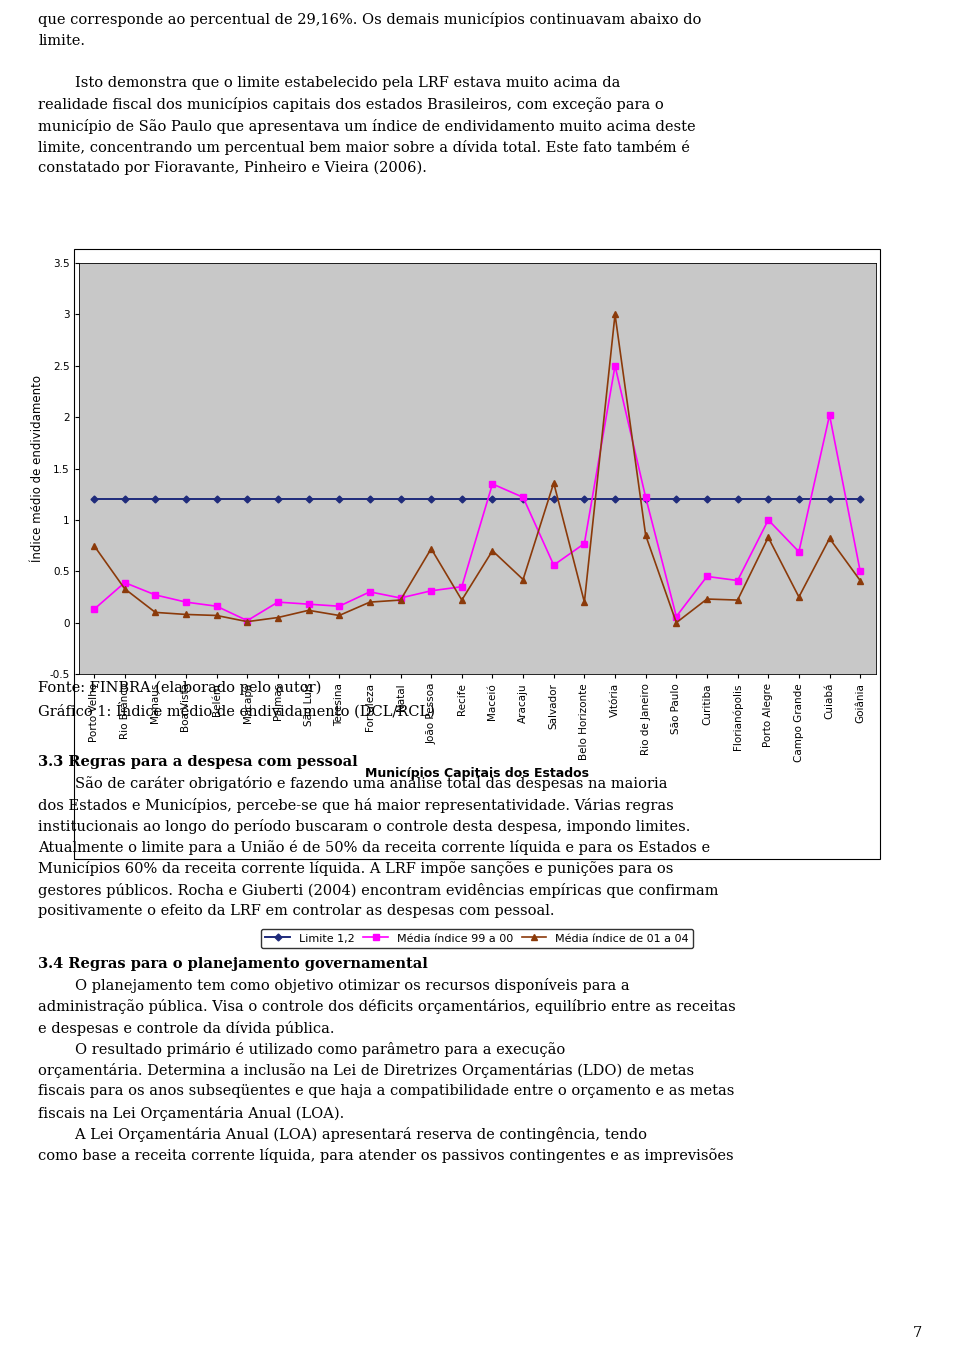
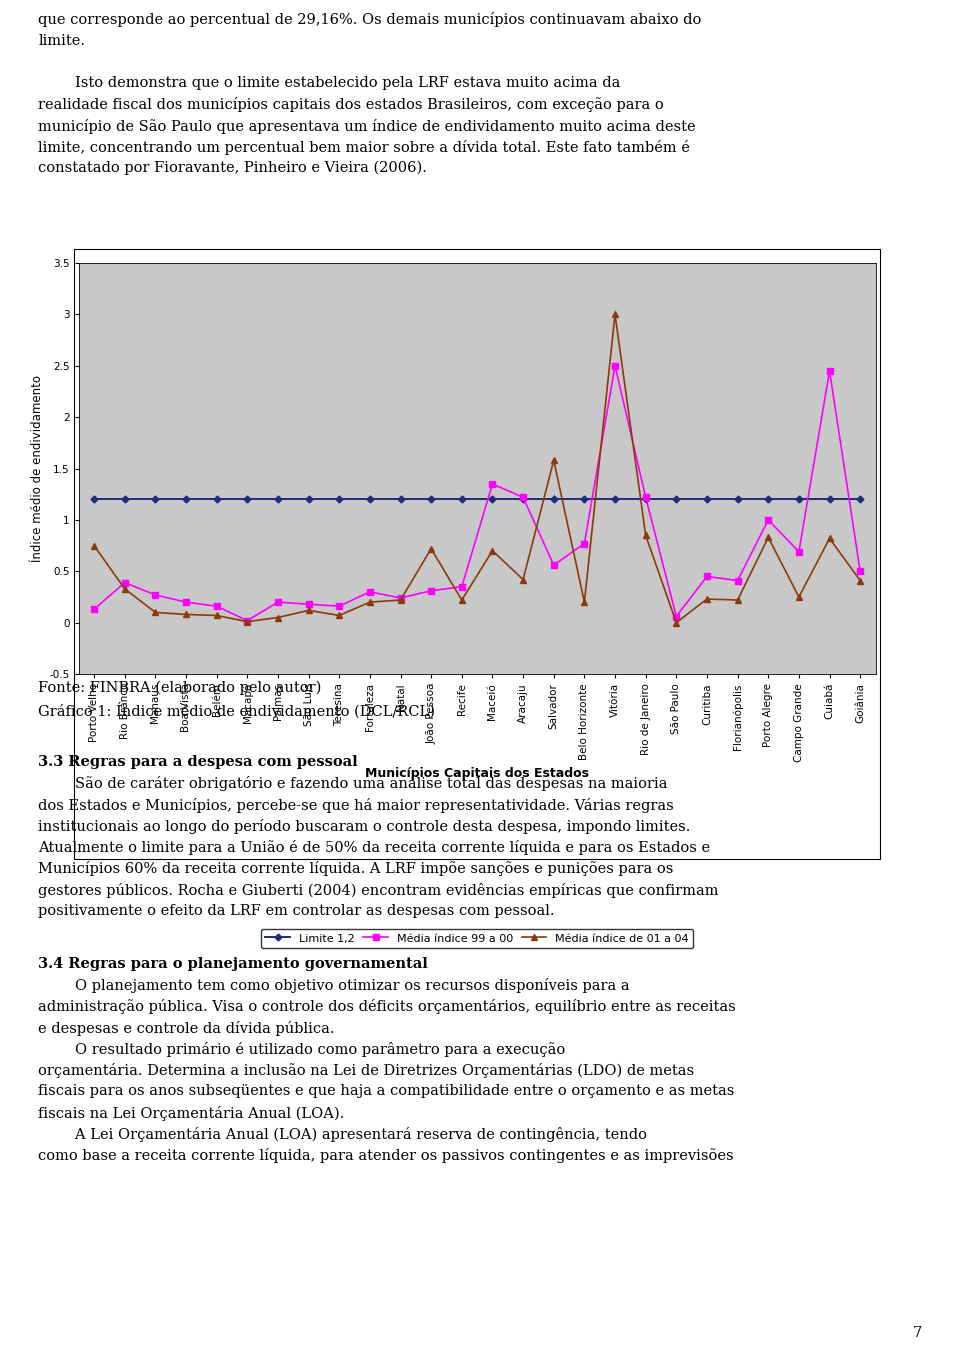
Média índice de 01 a 04/Salvador: 1.36 -> 1.58
Média índice 99 a 00/Cuiabá: 2.02 -> 2.45
